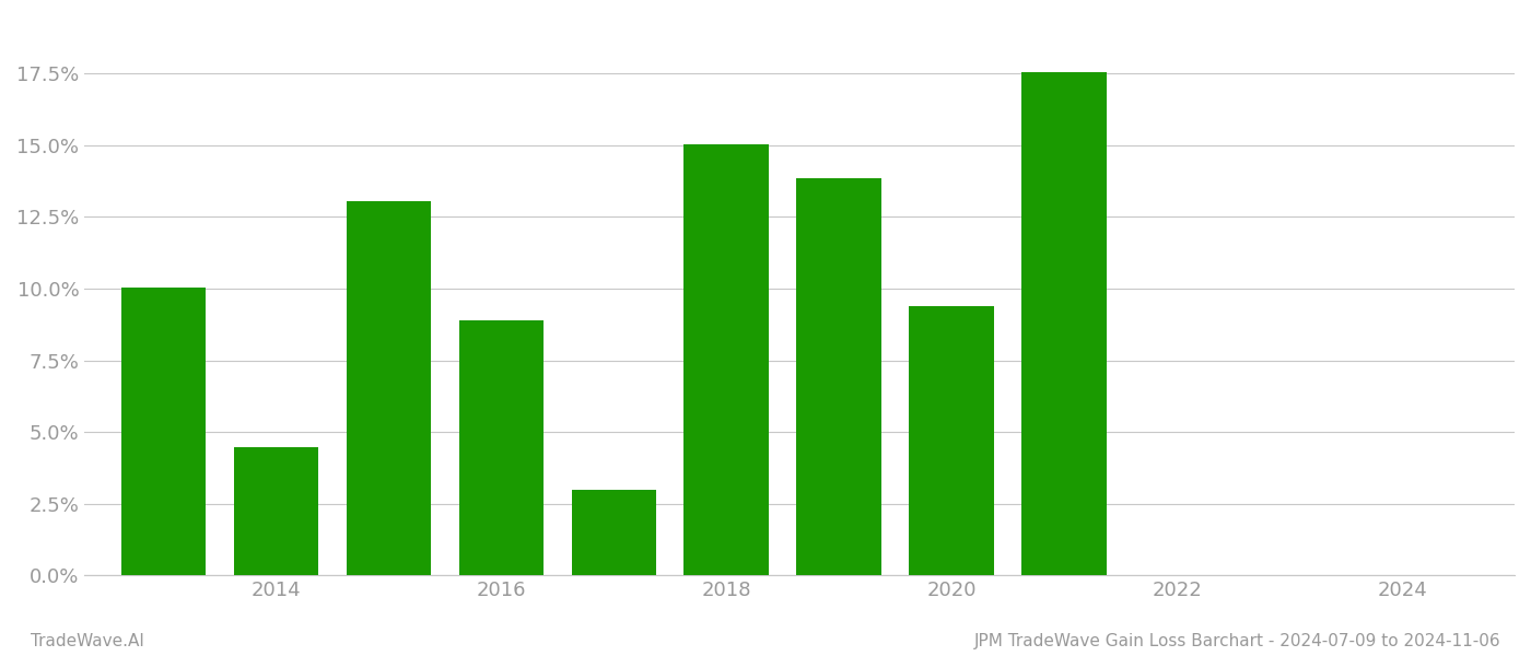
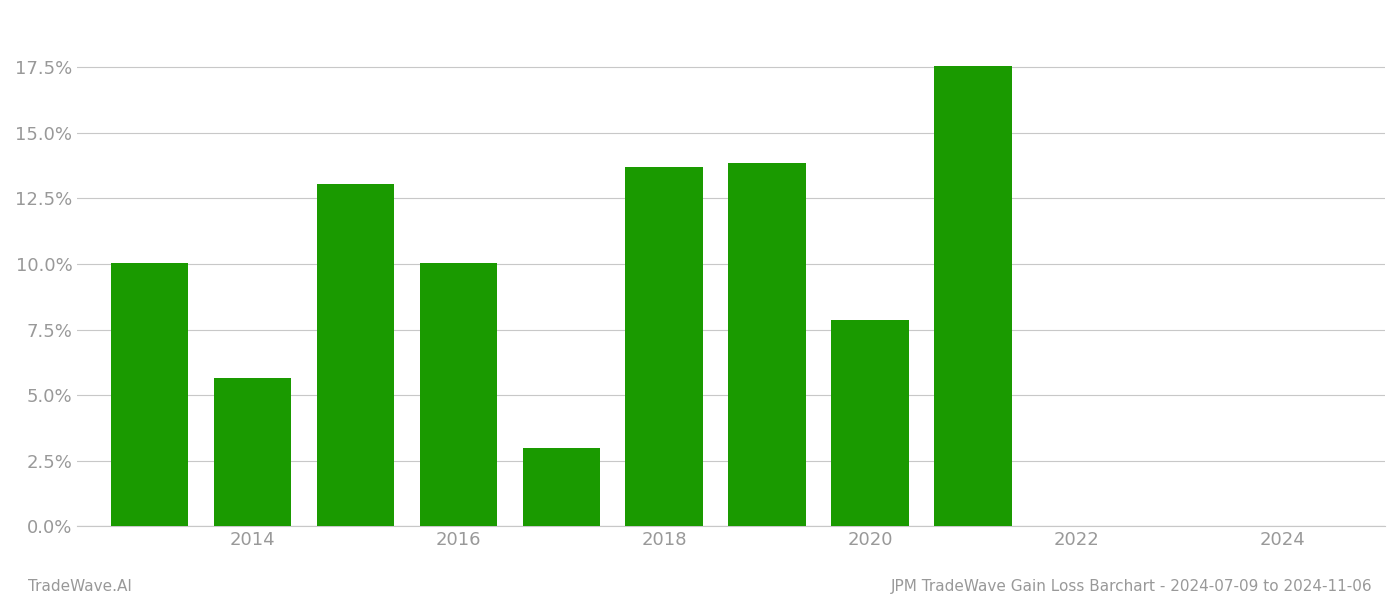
2014: 4.45% -> 5.65%
2016: 8.90% -> 10.05%
2018: 15.05% -> 13.70%
2020: 9.40% -> 7.85%
